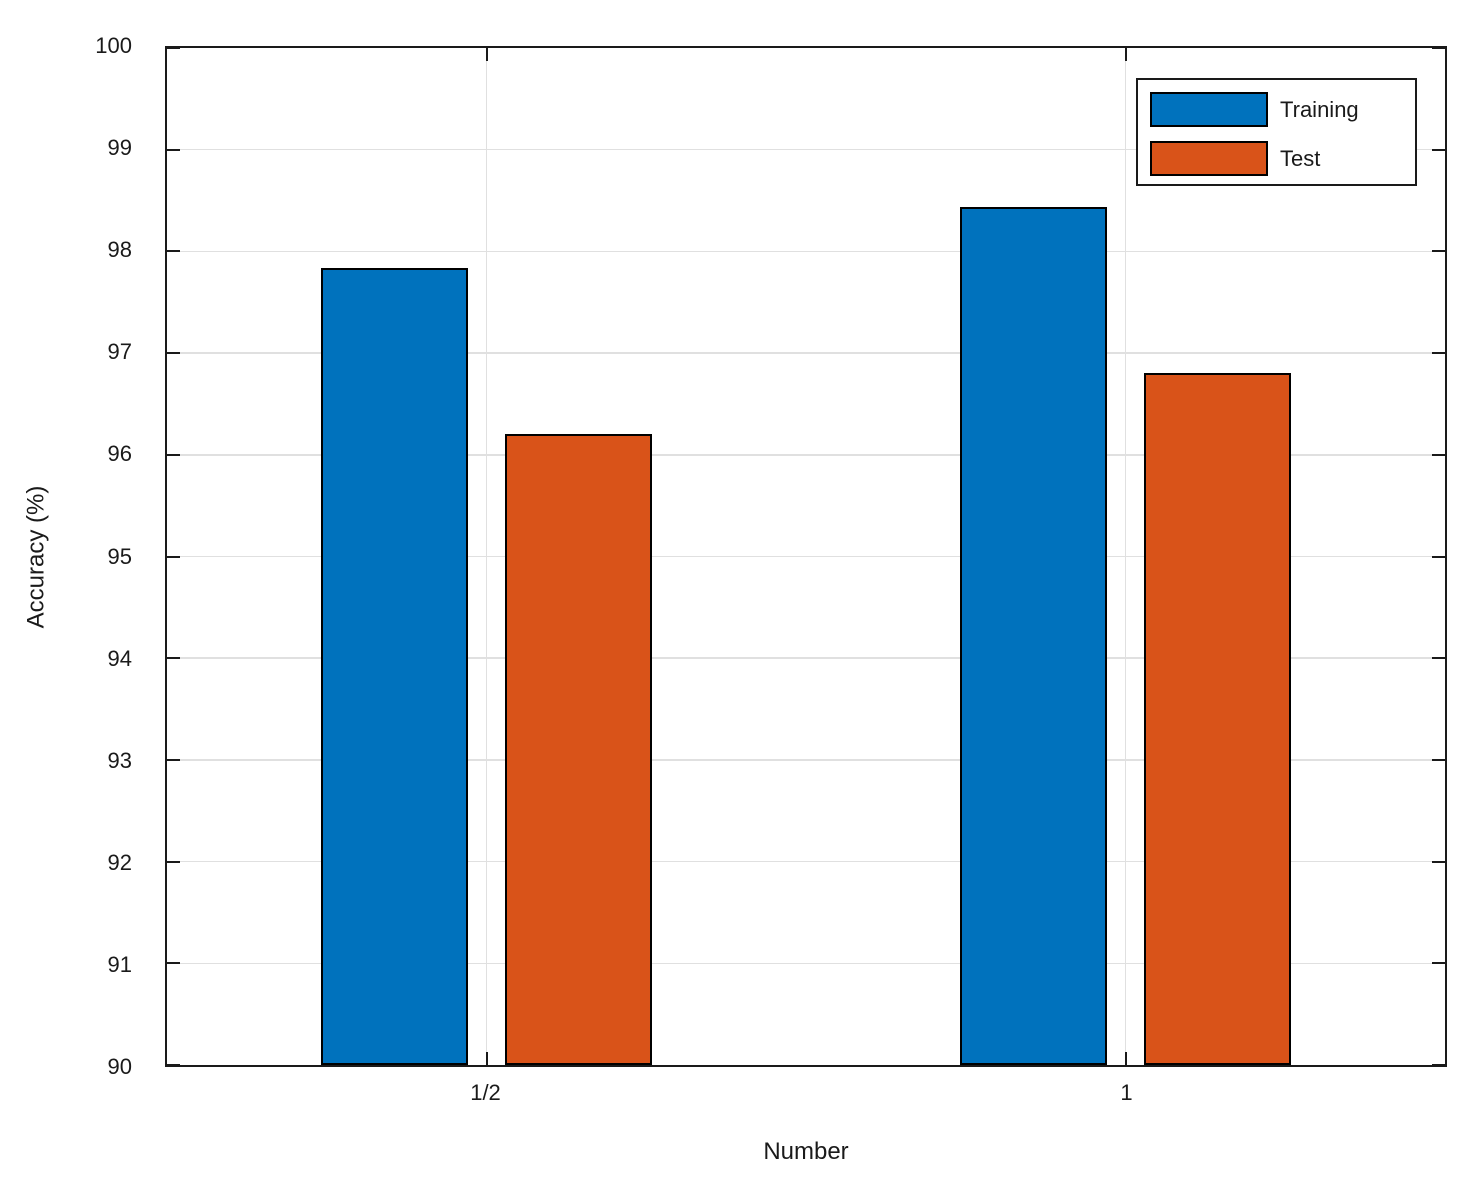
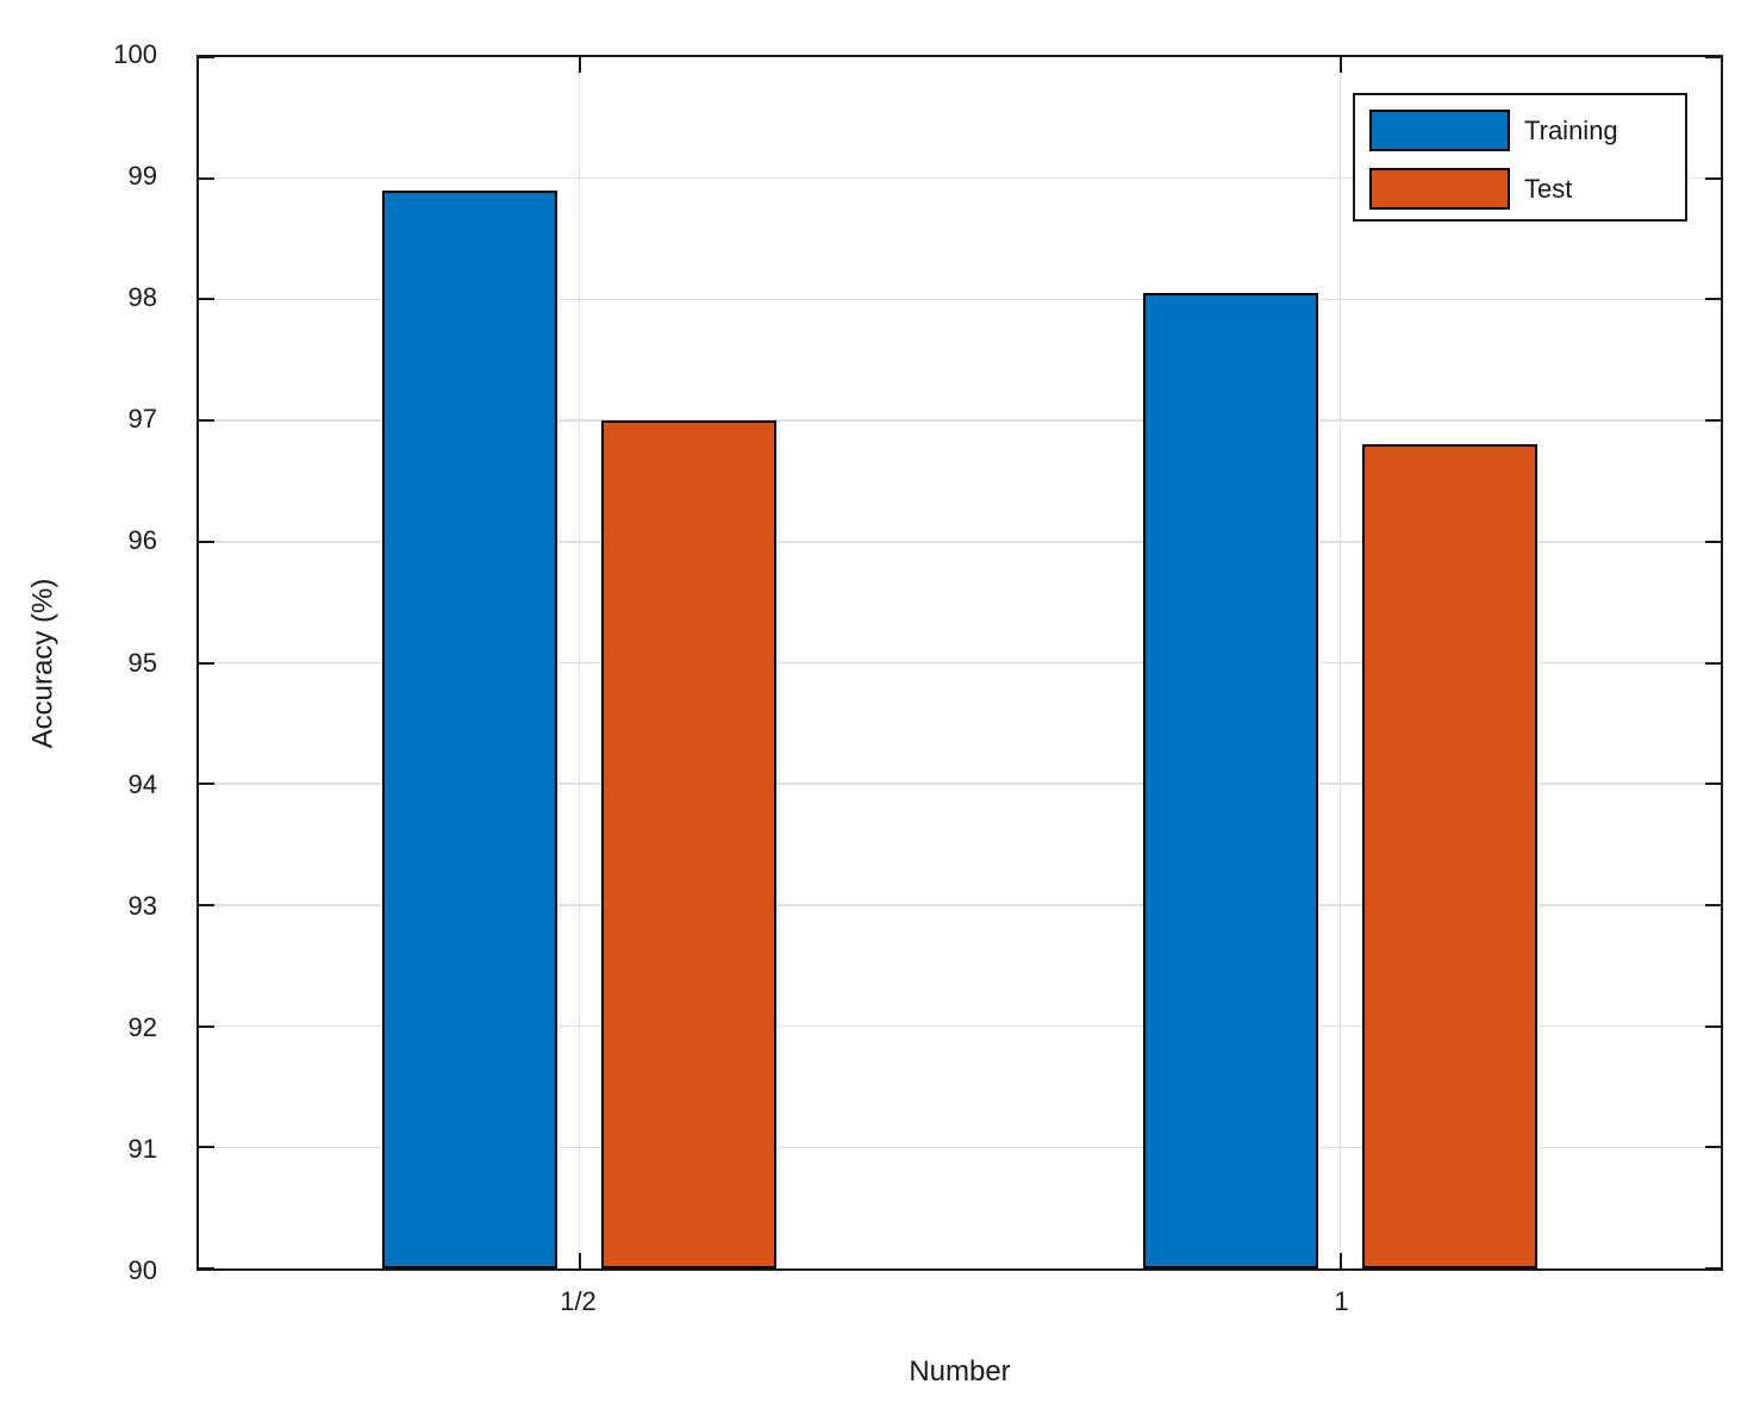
Training/1/2: 97.84 -> 98.90
Test/1/2: 96.2 -> 97.0
Training/1: 98.44 -> 98.05
